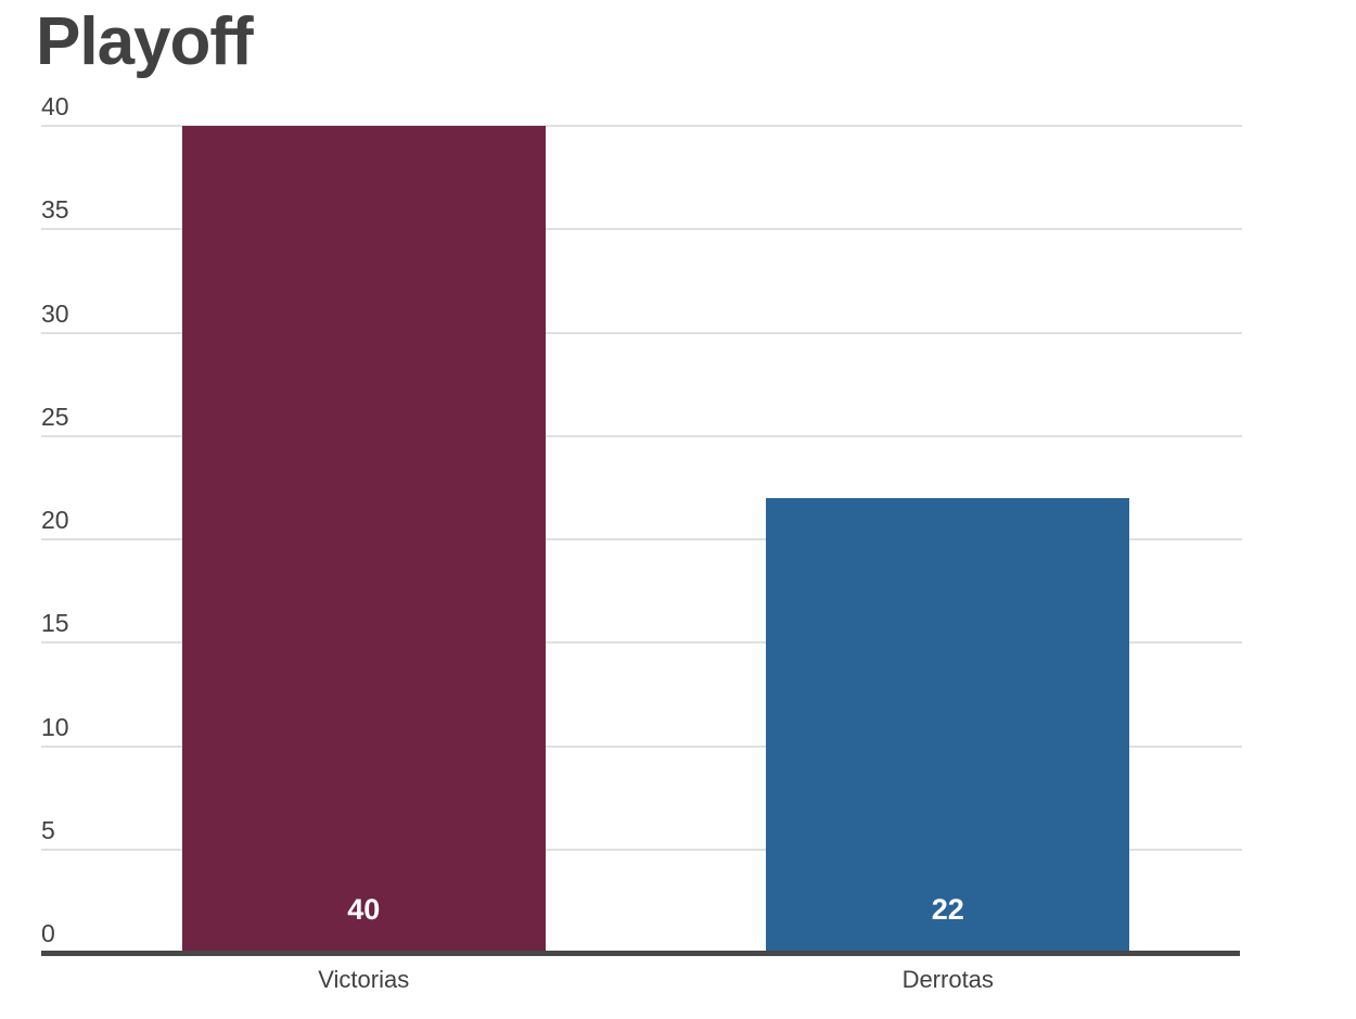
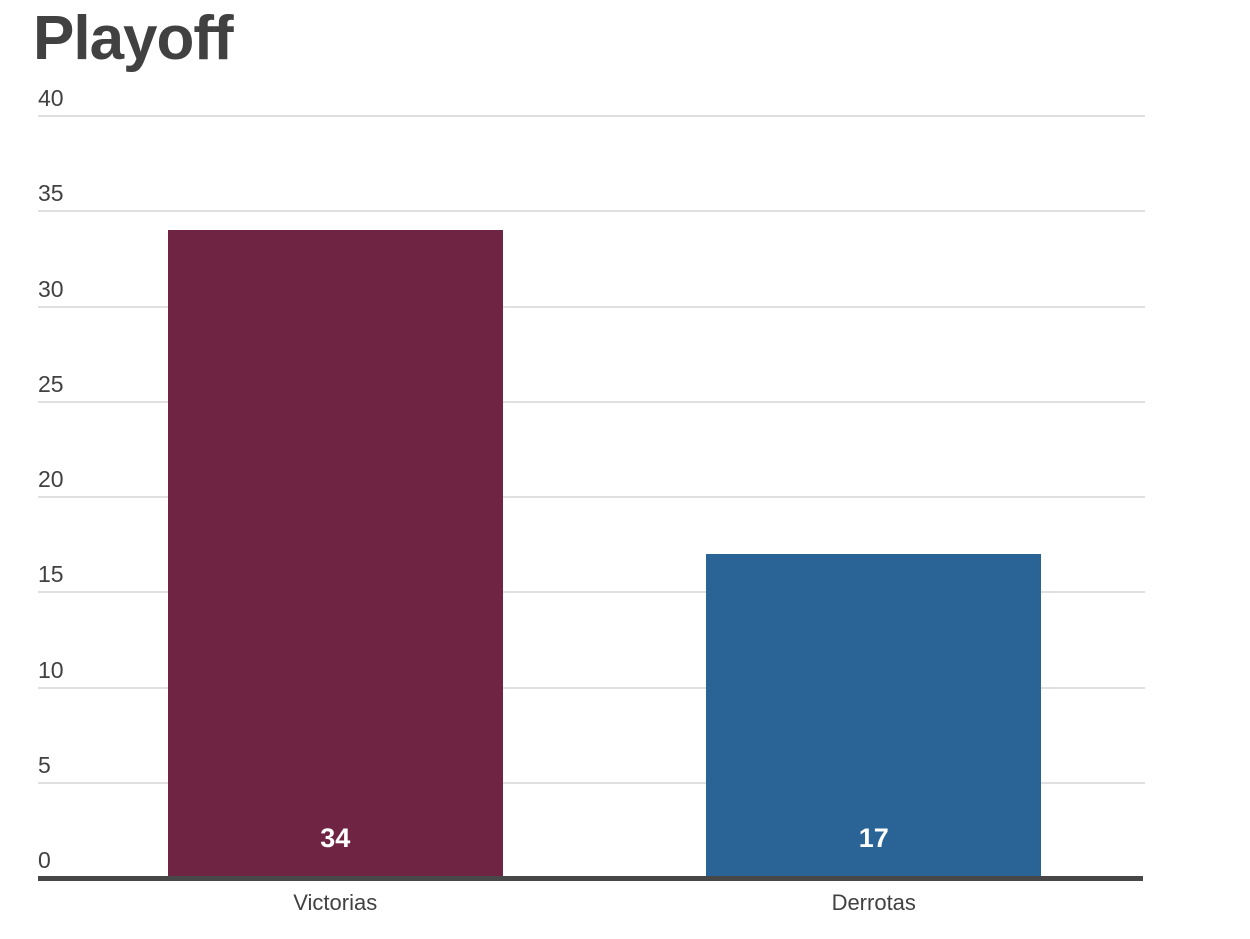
Victorias: 40 -> 34
Derrotas: 22 -> 17
